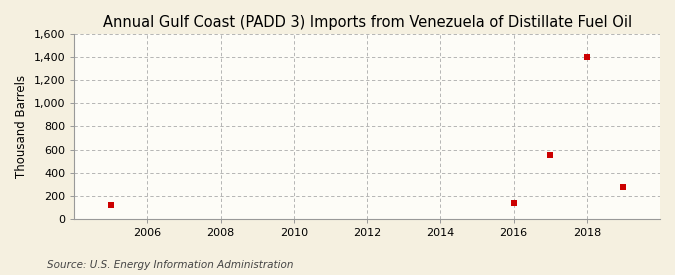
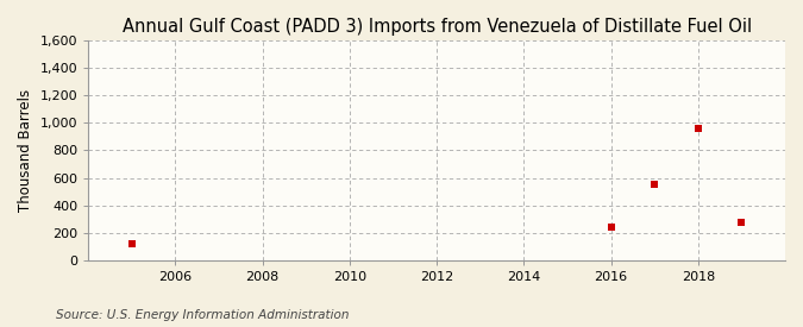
2016: 140 -> 240
2018: 1,400 -> 960
